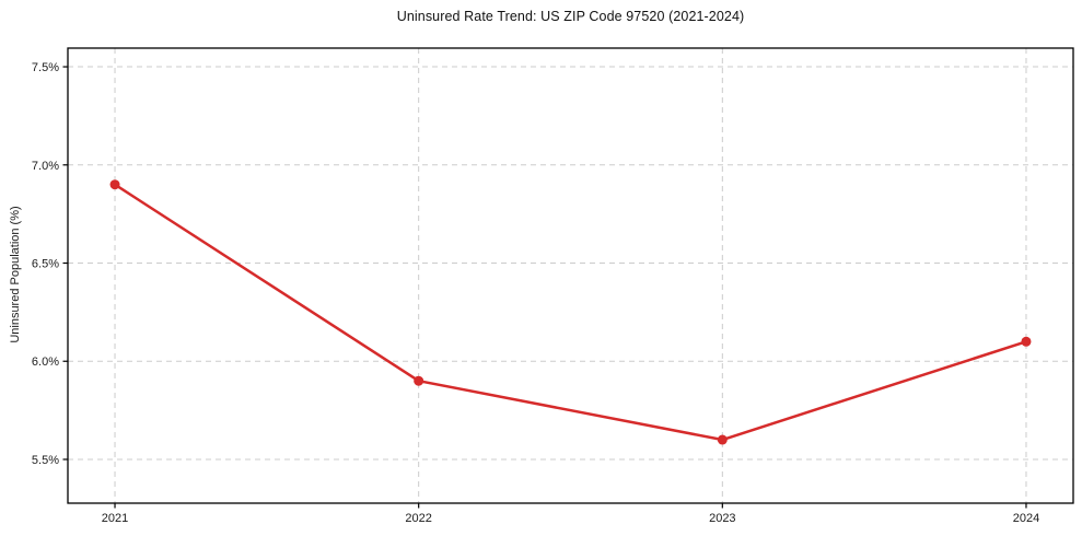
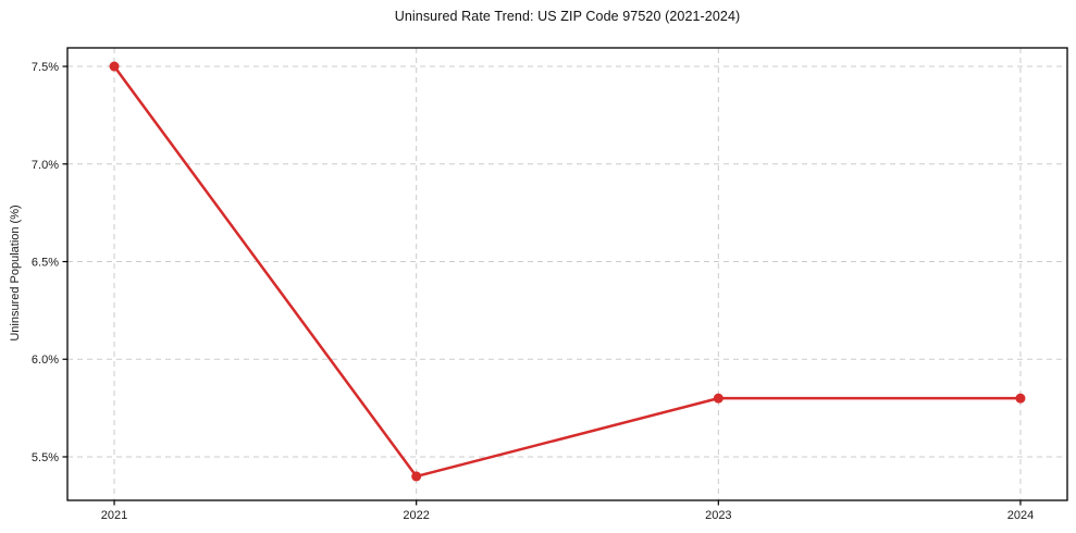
2021: 6.9% -> 7.5%
2022: 5.9% -> 5.4%
2023: 5.6% -> 5.8%
2024: 6.1% -> 5.8%
